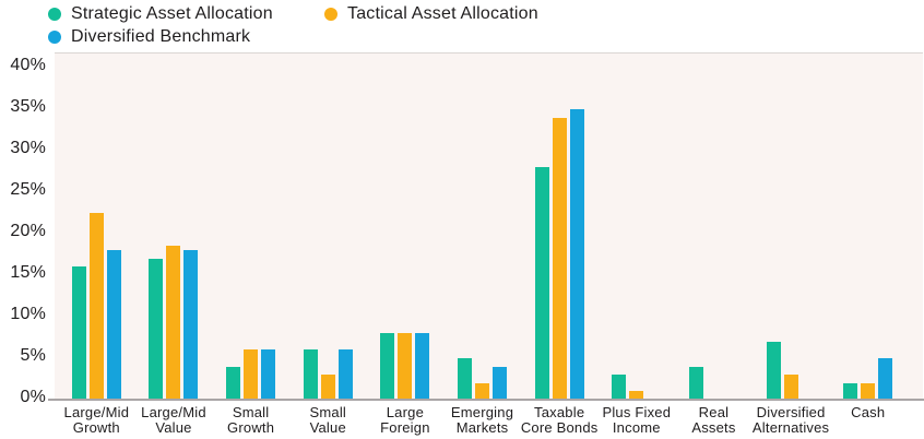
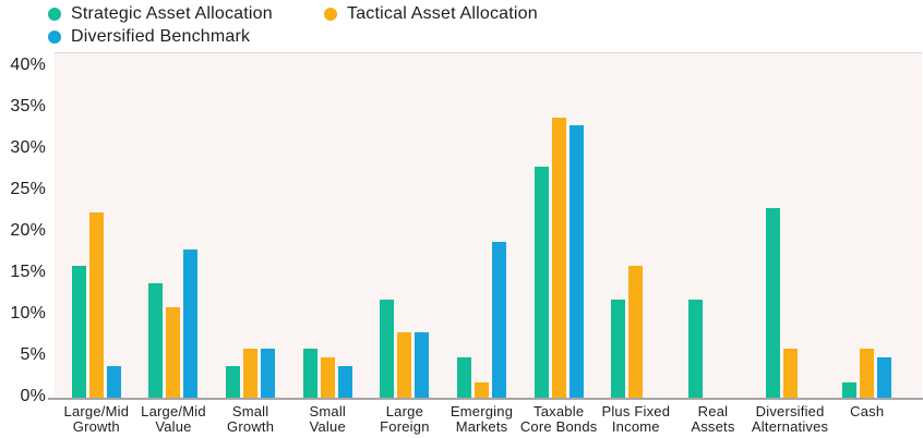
Diversified Benchmark/Large/Mid Growth: 18% -> 4%
Strategic Asset Allocation/Large/Mid Value: 17% -> 14%
Tactical Asset Allocation/Large/Mid Value: 18% -> 11%
Tactical Asset Allocation/Small Value: 3% -> 5%
Diversified Benchmark/Small Value: 6% -> 4%
Strategic Asset Allocation/Large Foreign: 8% -> 12%
Diversified Benchmark/Emerging Markets: 4% -> 19%
Diversified Benchmark/Taxable Core Bonds: 35% -> 33%
Strategic Asset Allocation/Plus Fixed Income: 3% -> 12%
Tactical Asset Allocation/Plus Fixed Income: 1% -> 16%
Strategic Asset Allocation/Real Assets: 4% -> 12%
Strategic Asset Allocation/Diversified Alternatives: 7% -> 23%
Tactical Asset Allocation/Diversified Alternatives: 3% -> 6%
Tactical Asset Allocation/Cash: 2% -> 6%
